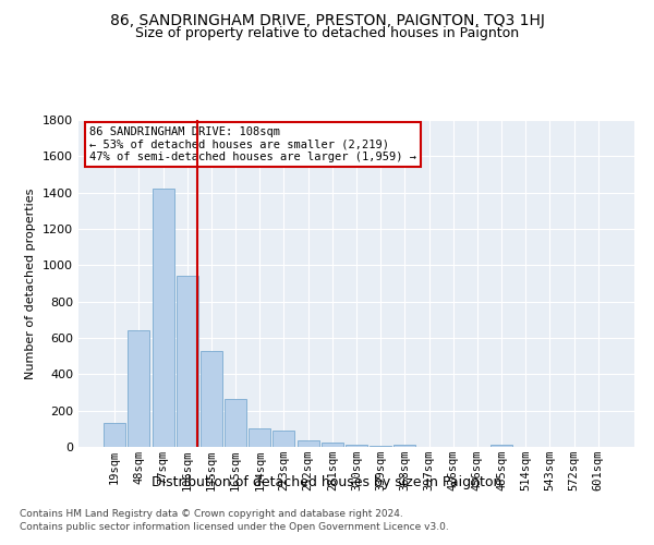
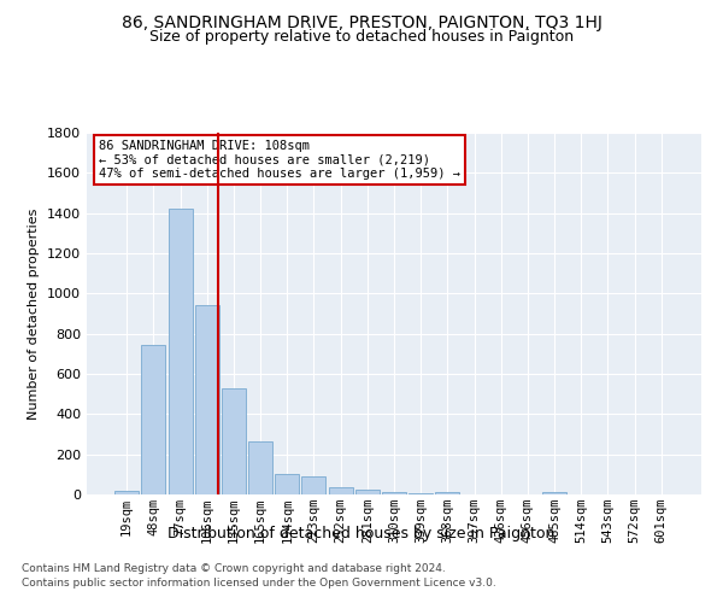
19sqm: 130 -> 20
48sqm: 640 -> 740
